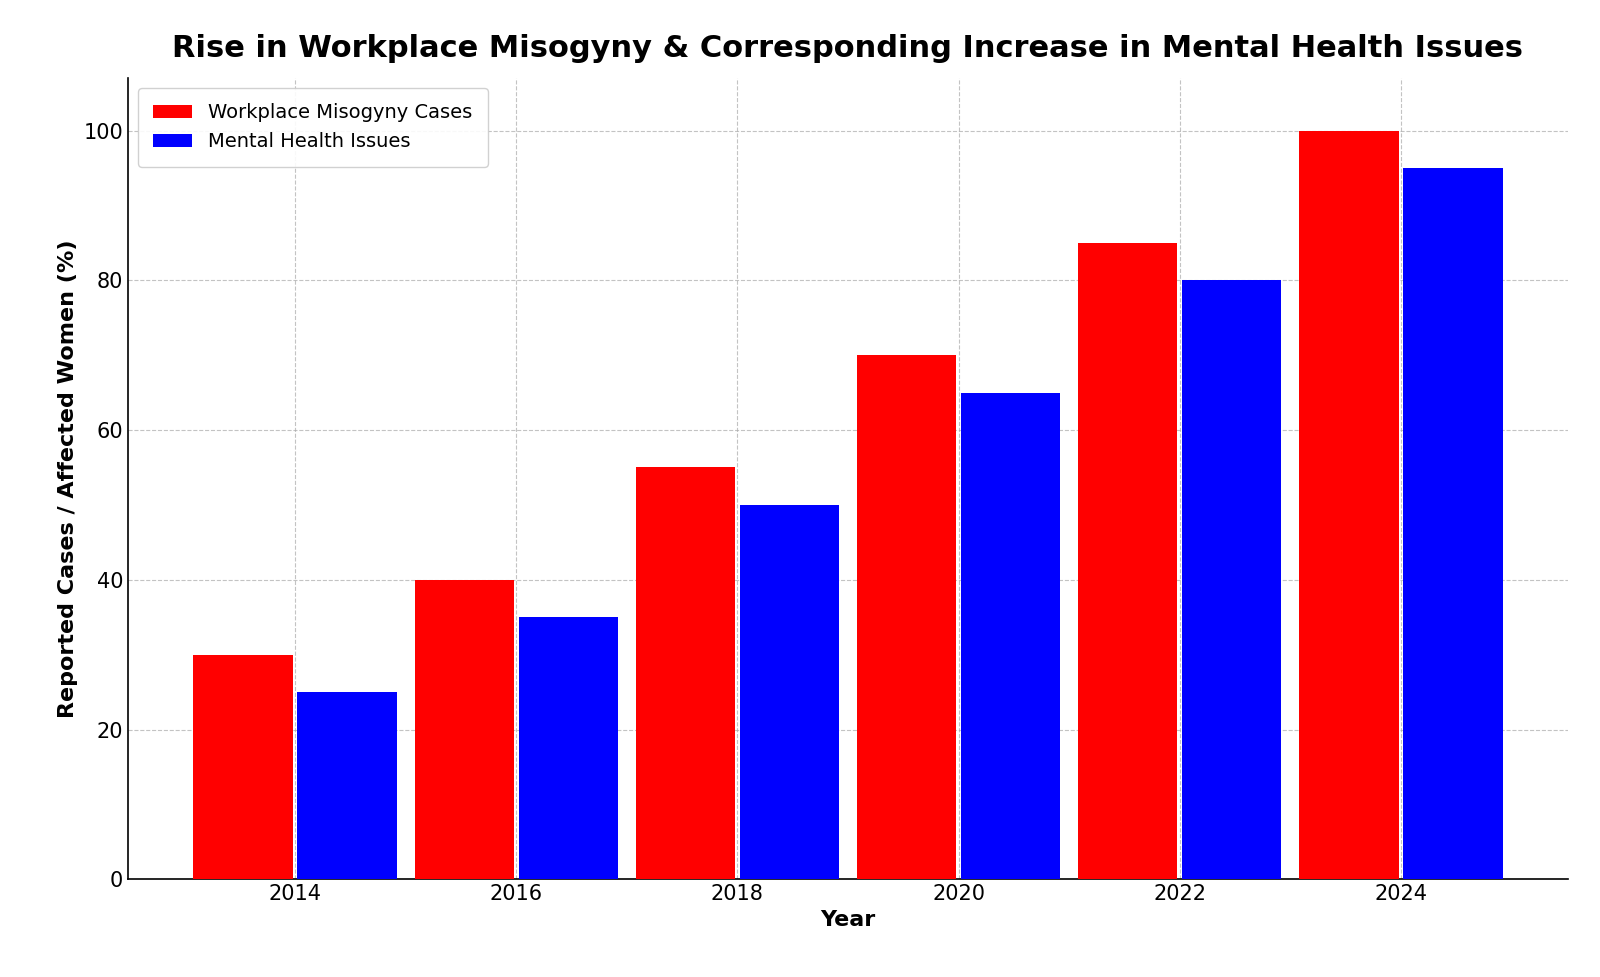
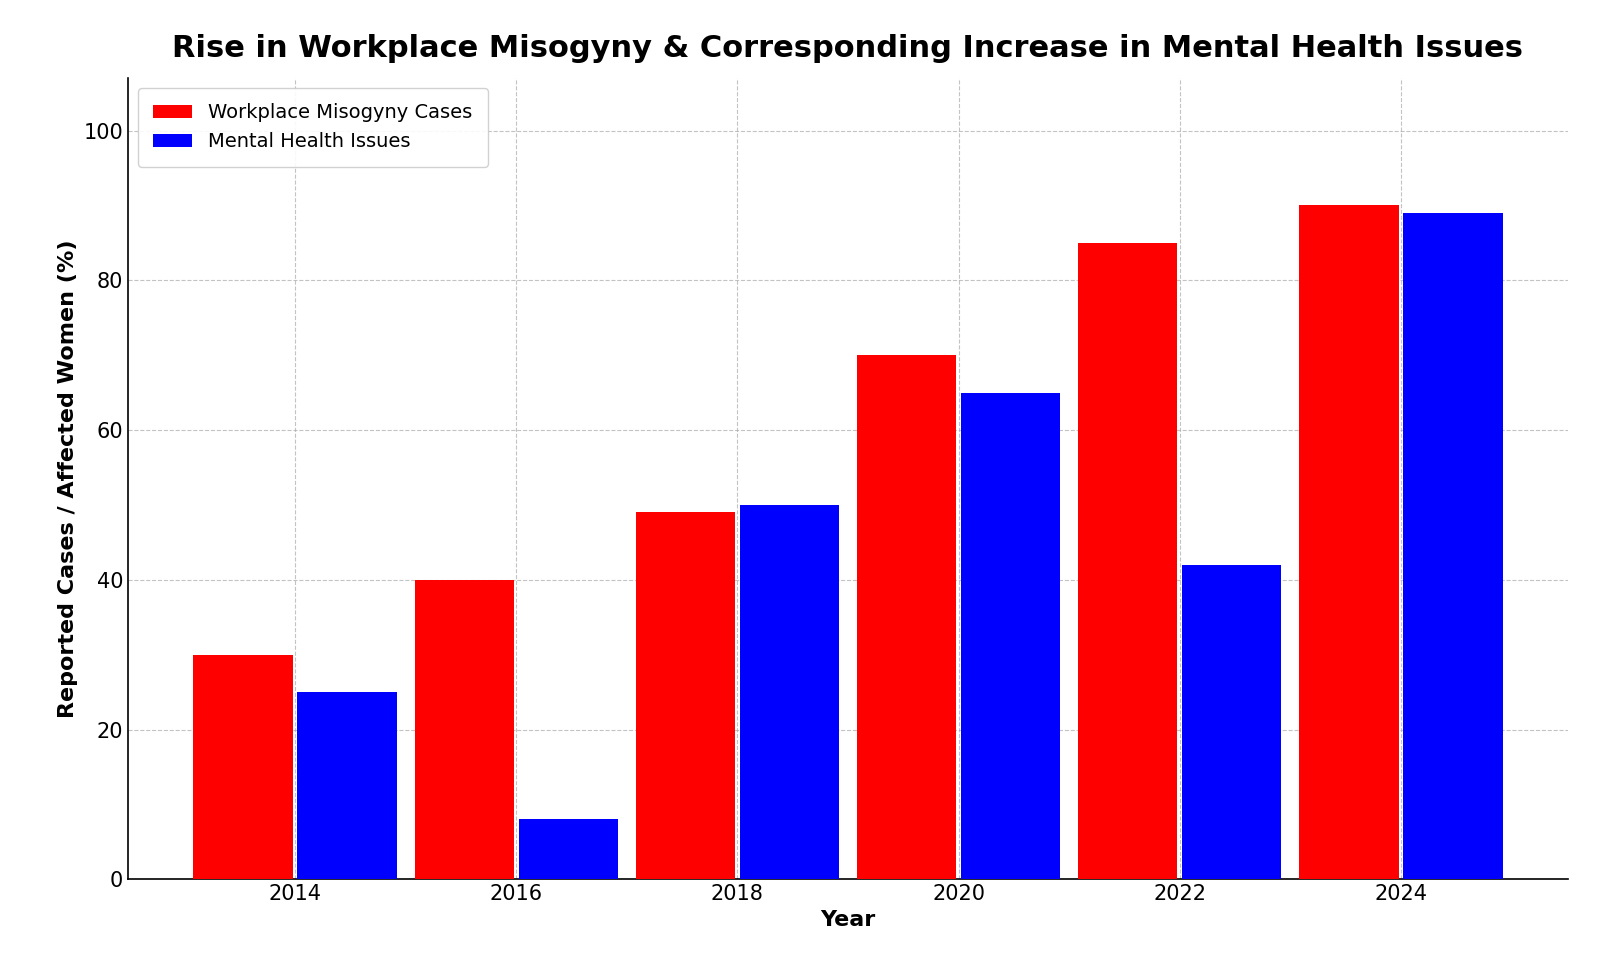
Mental Health Issues/2016: 35 -> 8
Workplace Misogyny Cases/2018: 55 -> 49
Mental Health Issues/2022: 80 -> 42
Workplace Misogyny Cases/2024: 100 -> 90
Mental Health Issues/2024: 95 -> 89
